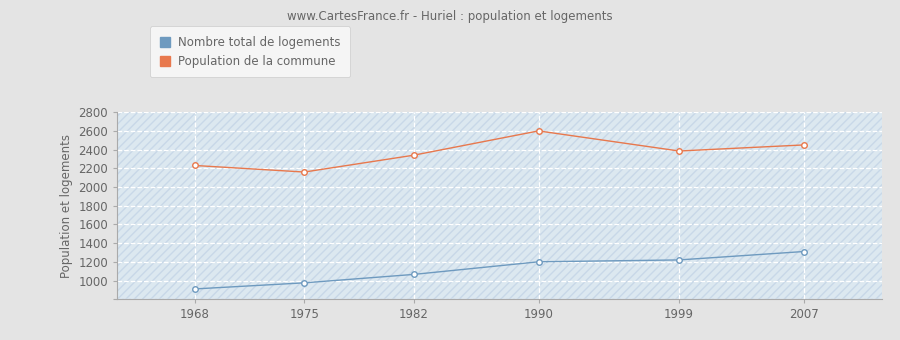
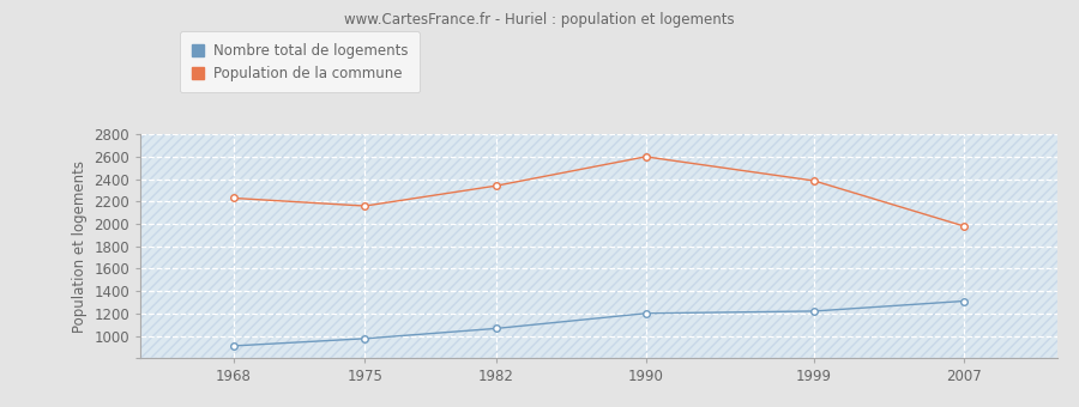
Population de la commune/2007: 2450 -> 1980
